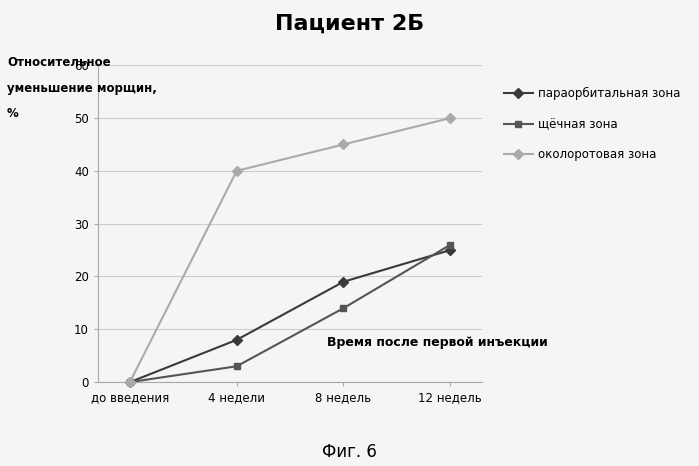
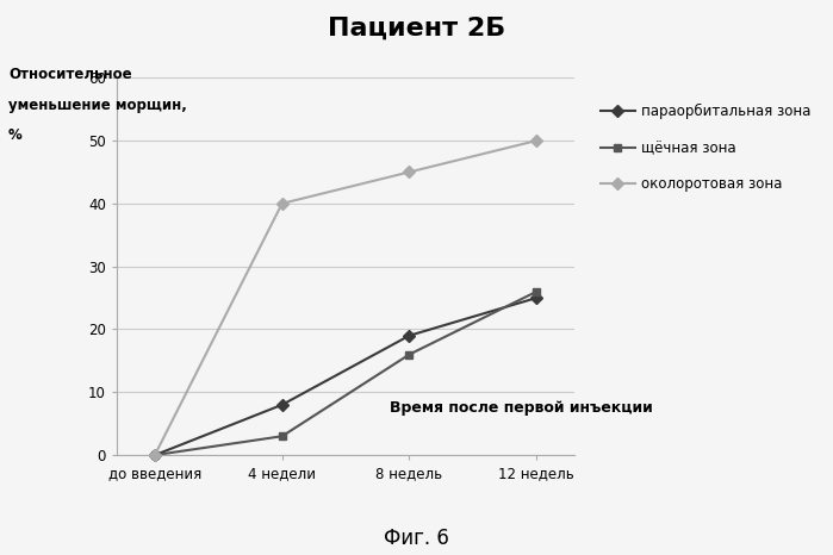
щёчная зона/8 недель: 14 -> 16
